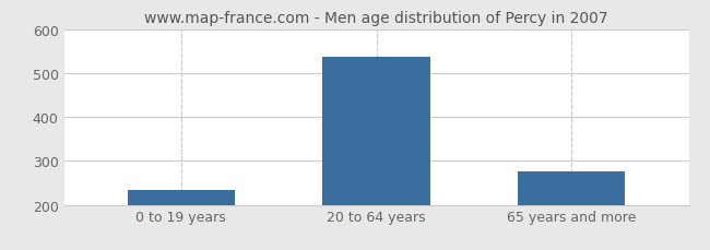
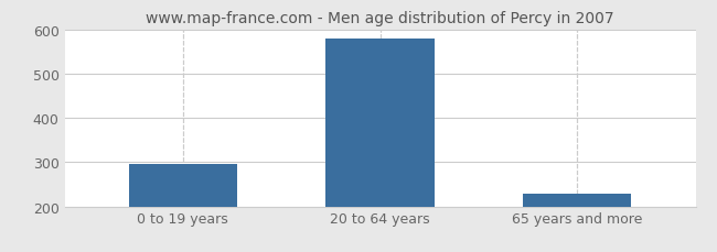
0 to 19 years: 235 -> 295
20 to 64 years: 537 -> 580
65 years and more: 275 -> 230
